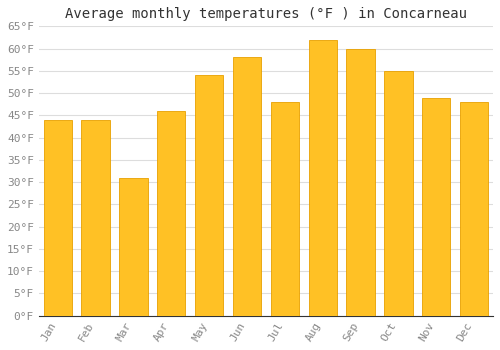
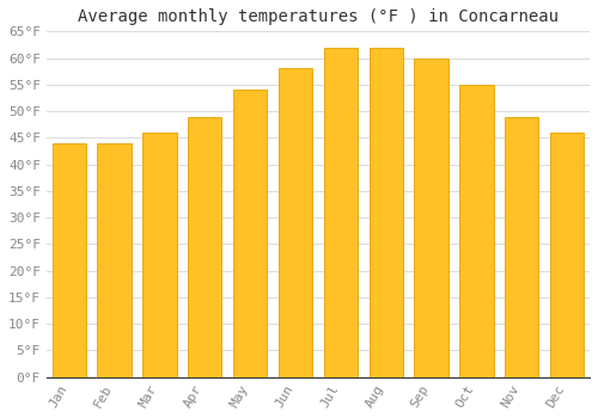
Mar: 31°F -> 46°F
Apr: 46°F -> 49°F
Jul: 48°F -> 62°F
Dec: 48°F -> 46°F
